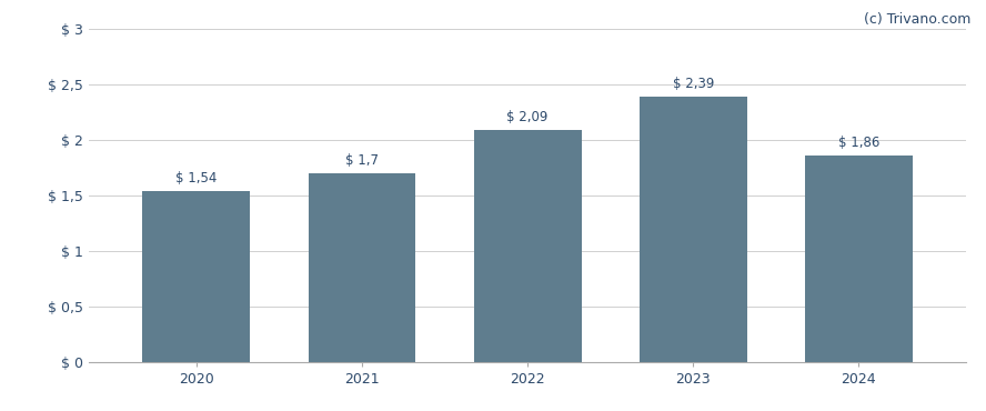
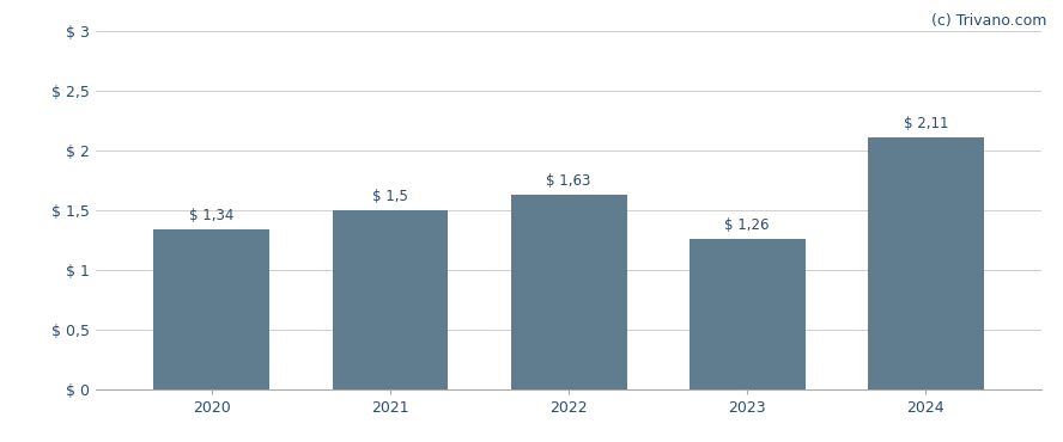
2020: 1,54 -> 1,34
2021: 1,7 -> 1,5
2022: 2,09 -> 1,63
2023: 2,39 -> 1,26
2024: 1,86 -> 2,11
